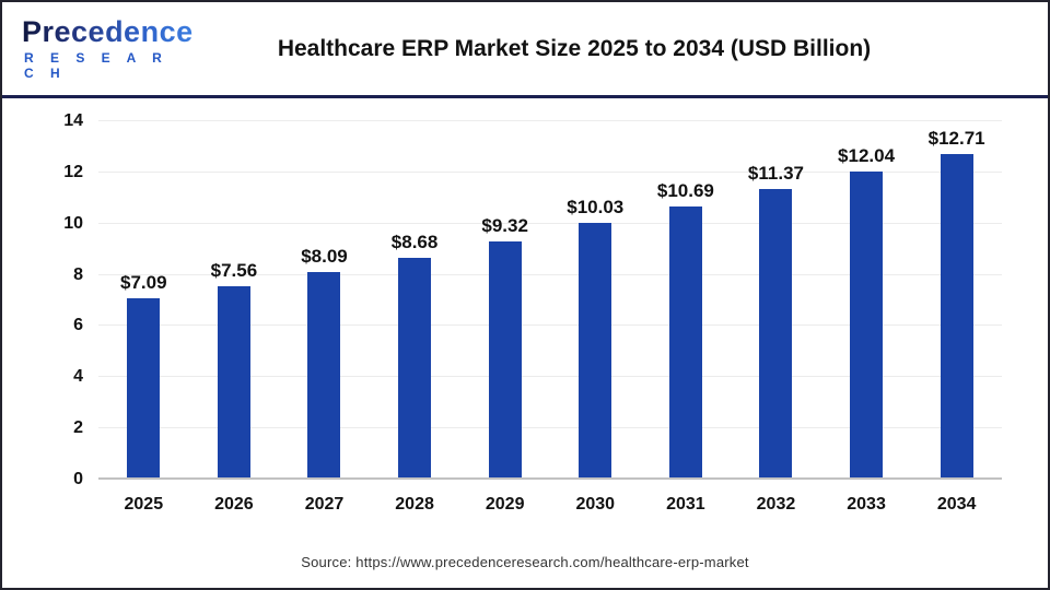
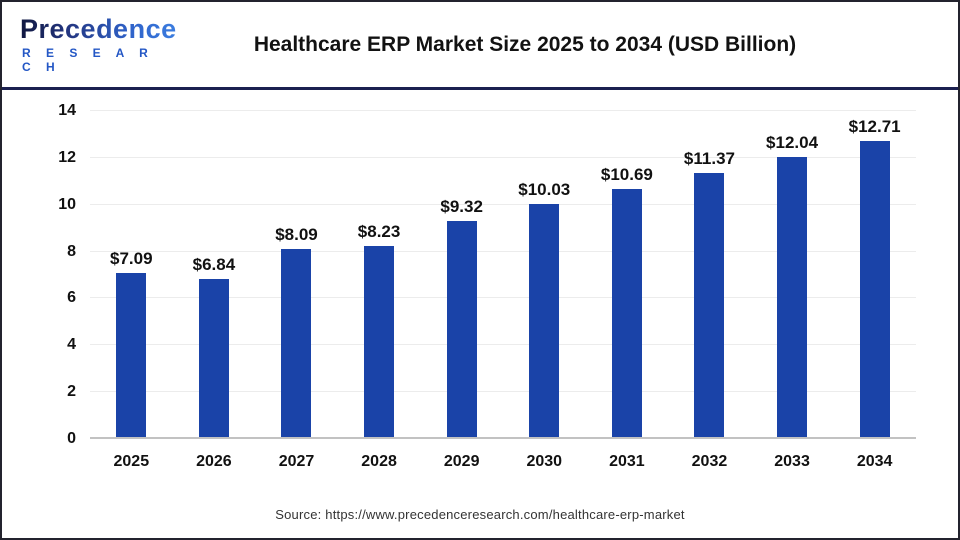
2026: $7.56 -> $6.84
2028: $8.68 -> $8.23
